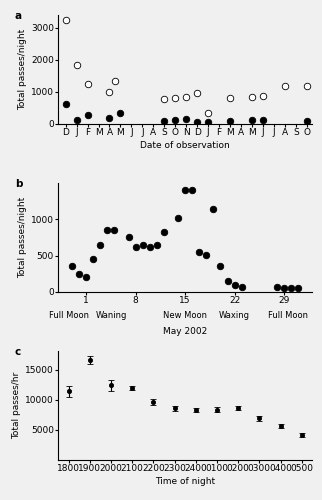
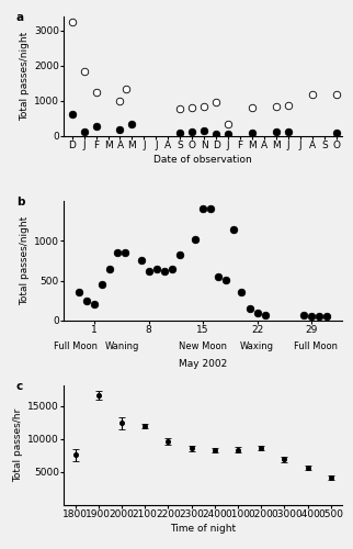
1800: 11400 -> 7600
